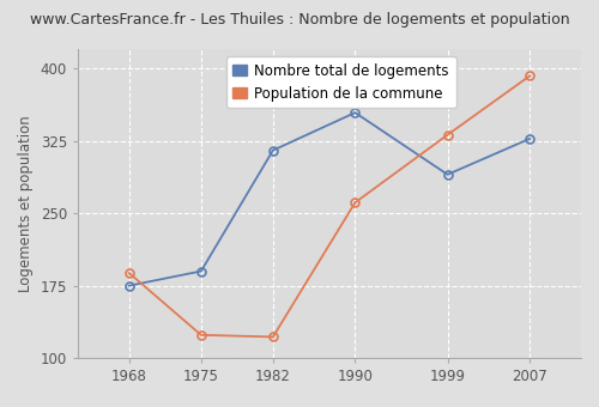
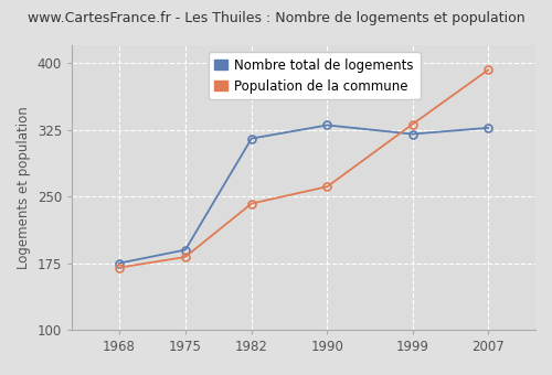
Population de la commune/1968: 188 -> 170
Population de la commune/1975: 124 -> 182
Population de la commune/1982: 122 -> 242
Nombre total de logements/1990: 354 -> 330
Nombre total de logements/1999: 290 -> 320
